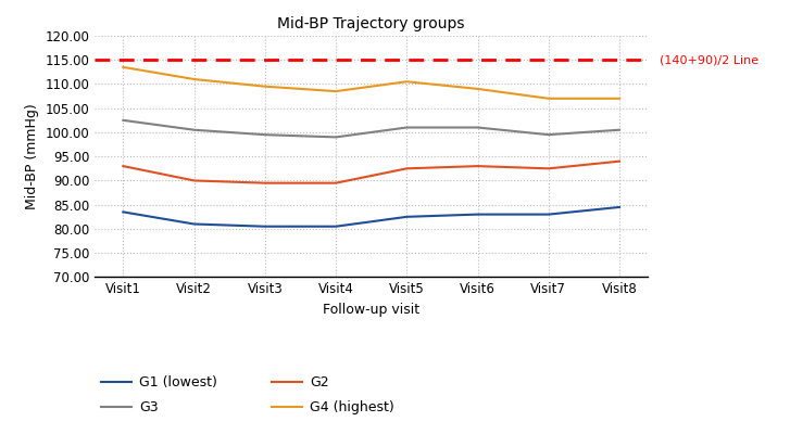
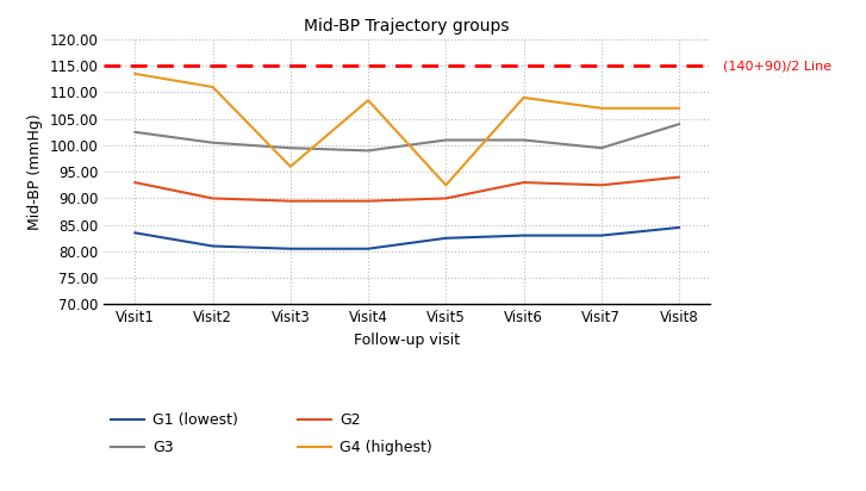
G4 (highest)/Visit3: 109.5 -> 96.0
G2/Visit5: 92.5 -> 90.0
G4 (highest)/Visit5: 110.5 -> 92.5
G3/Visit8: 100.5 -> 104.0
